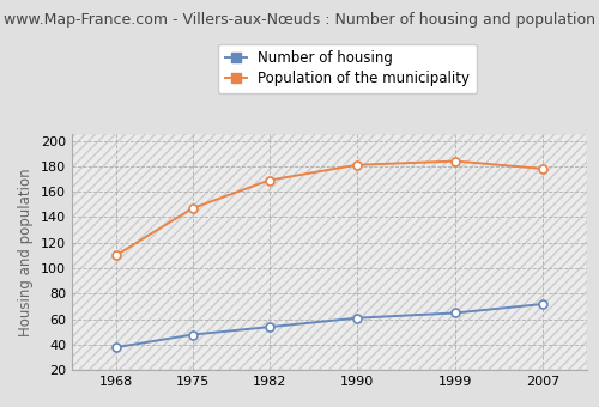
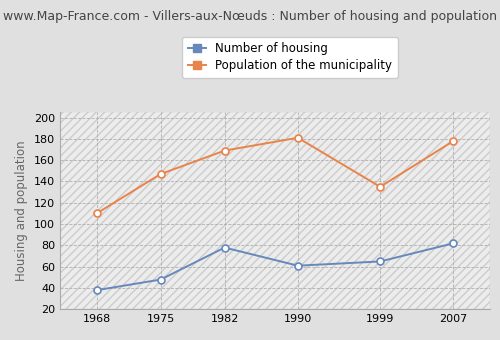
Number of housing/1982: 54 -> 78
Population of the municipality/1999: 184 -> 135
Number of housing/2007: 72 -> 82
